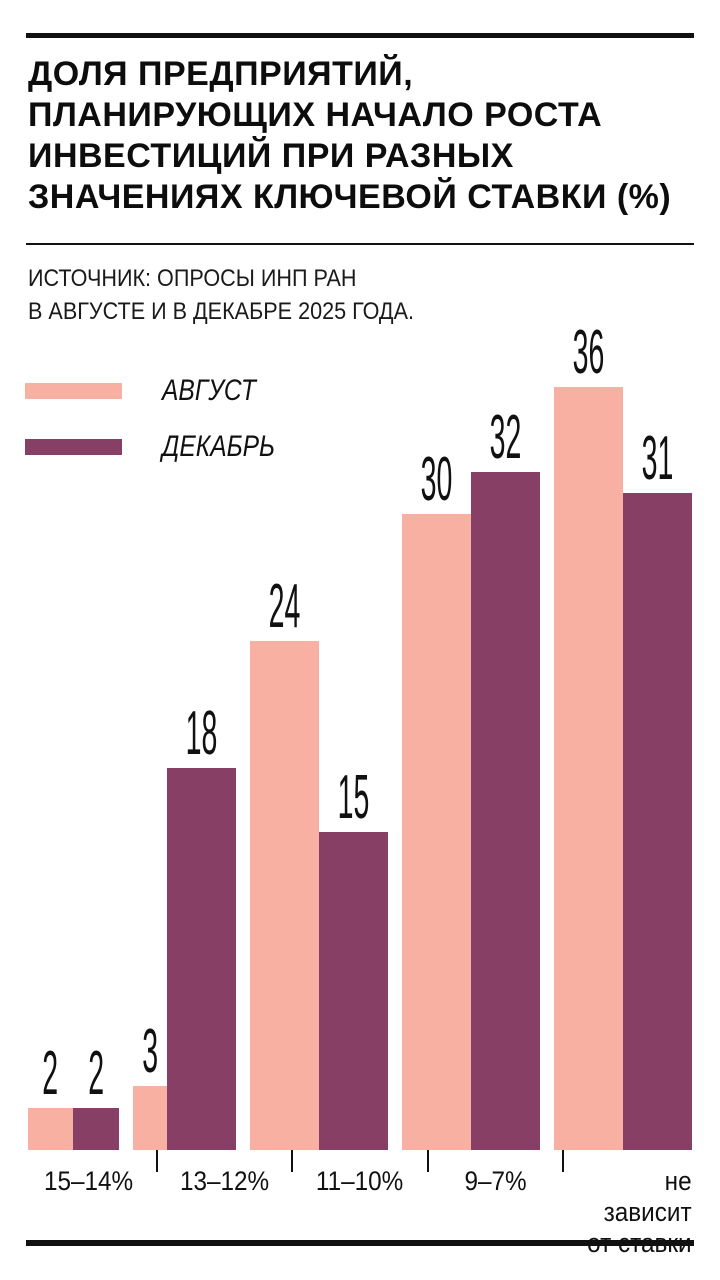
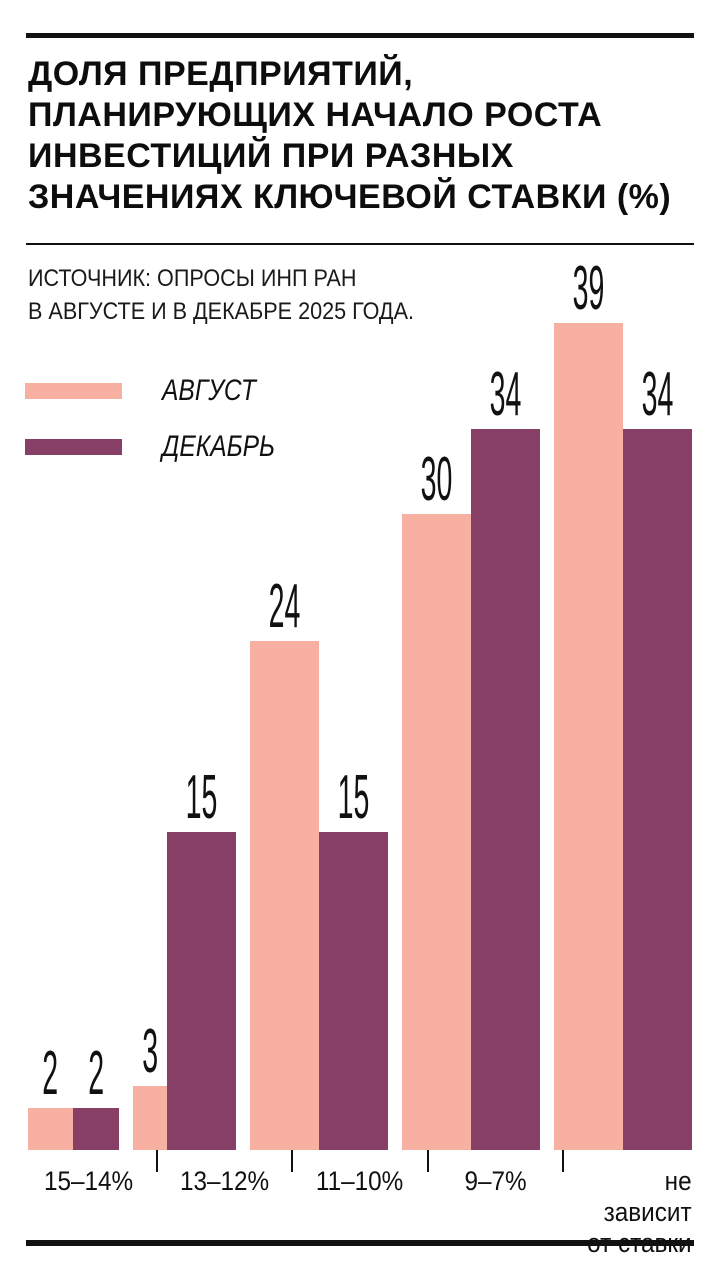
ДЕКАБРЬ/13–12%: 18 -> 15
ДЕКАБРЬ/9–7%: 32 -> 34
АВГУСТ/не зависит от ставки: 36 -> 39
ДЕКАБРЬ/не зависит от ставки: 31 -> 34
